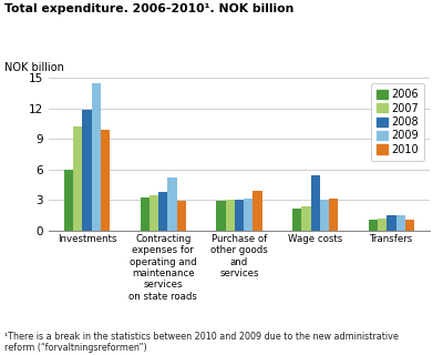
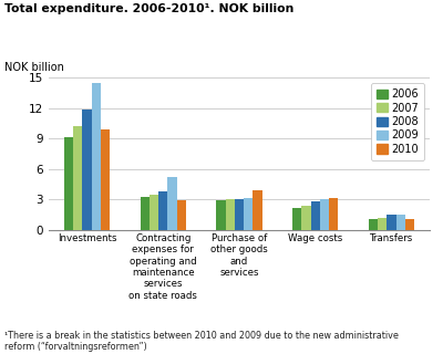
2006/Investments: 6.0 -> 9.2
2008/Wage costs: 5.4 -> 2.8
